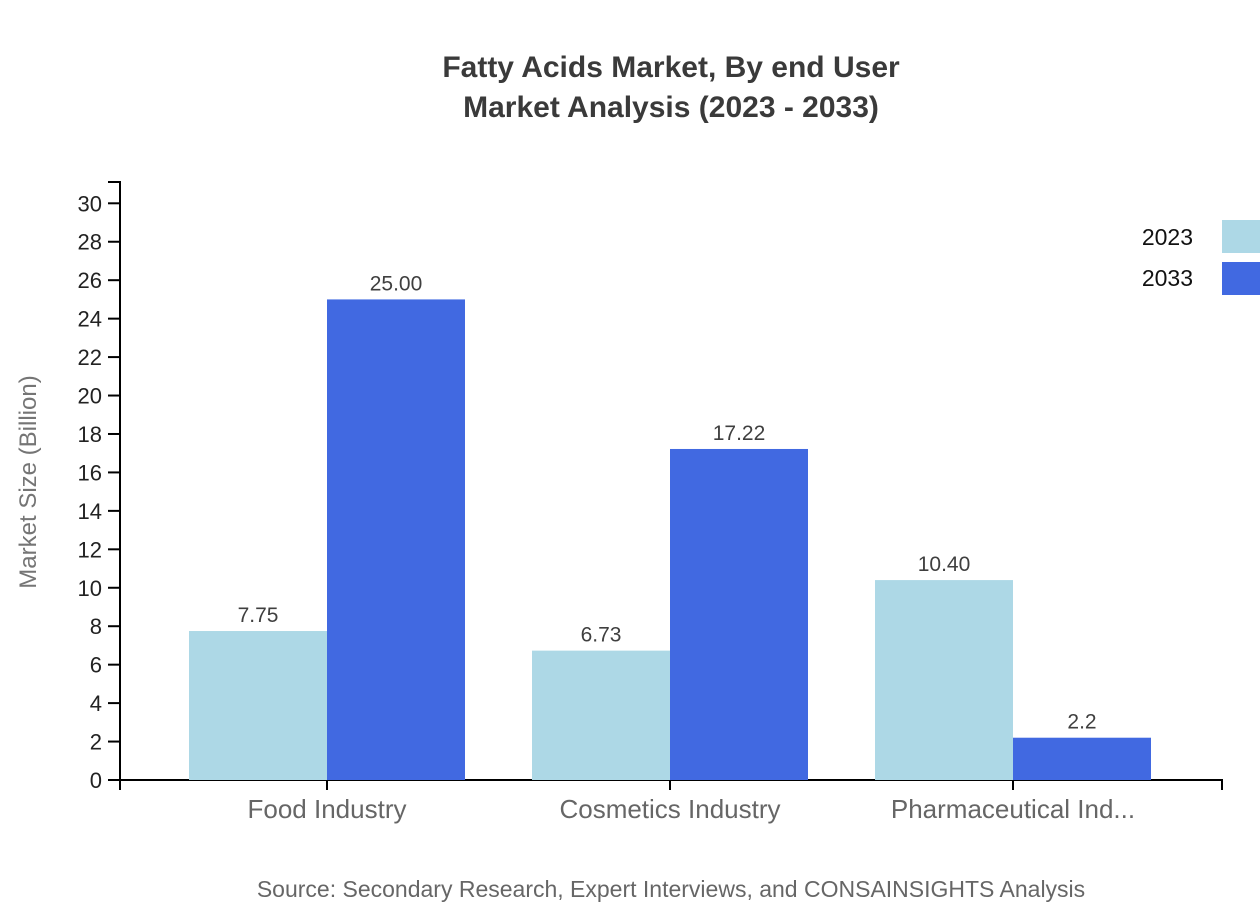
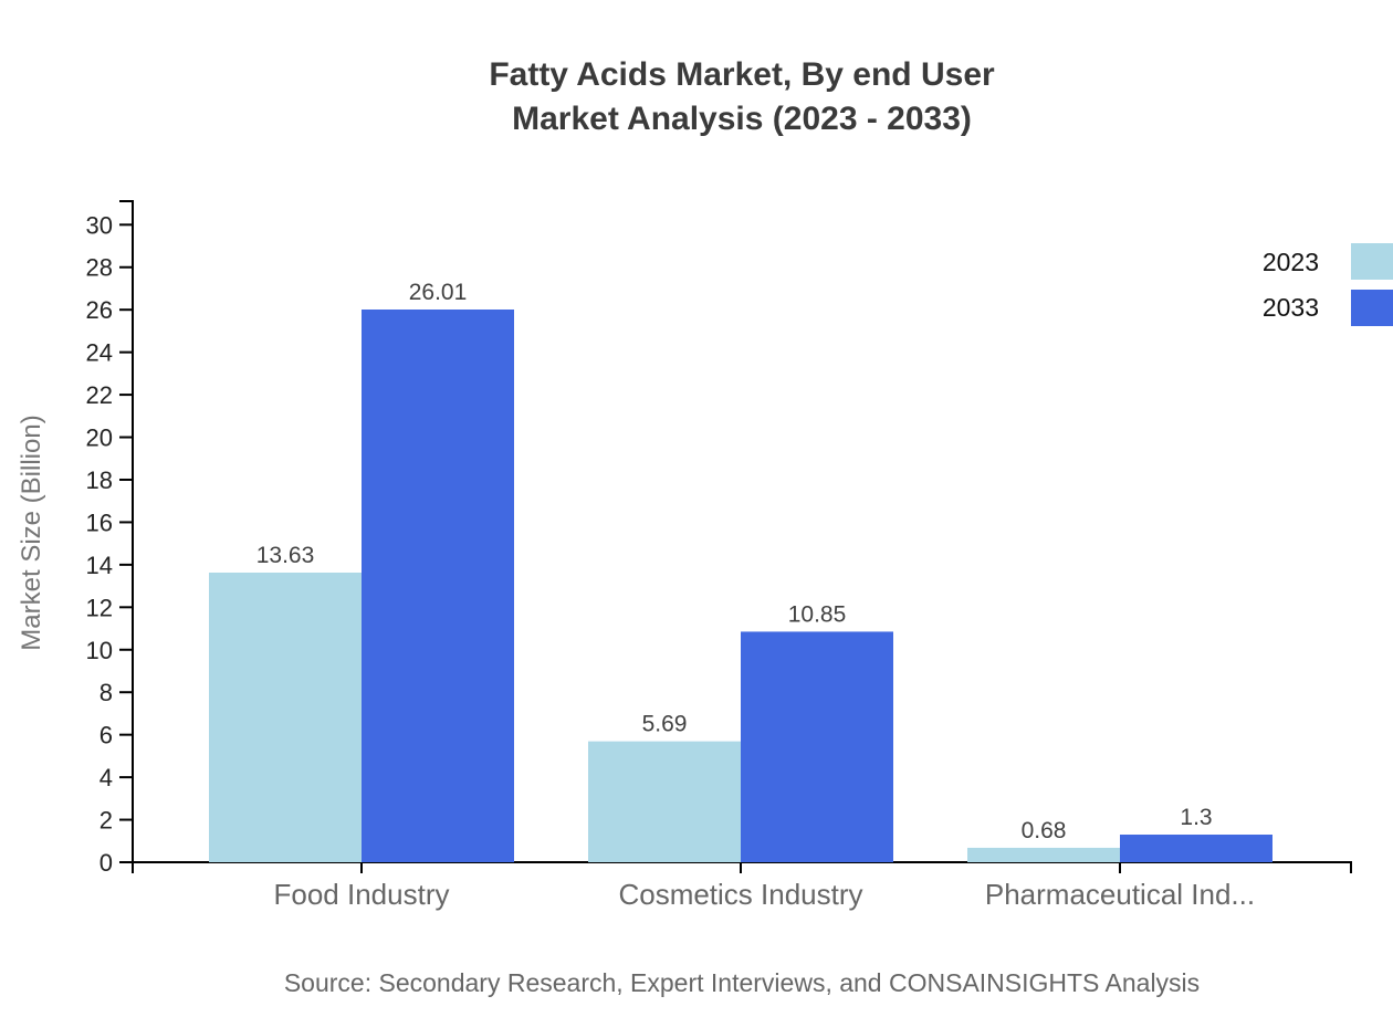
2023/Food Industry: 7.75 -> 13.63
2033/Food Industry: 25.00 -> 26.01
2023/Cosmetics Industry: 6.73 -> 5.69
2033/Cosmetics Industry: 17.22 -> 10.85
2023/Pharmaceutical Ind...: 10.40 -> 0.68
2033/Pharmaceutical Ind...: 2.2 -> 1.3
